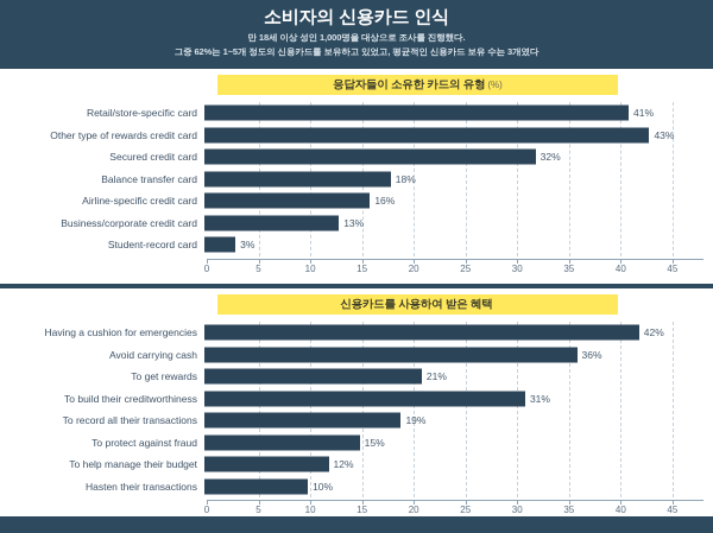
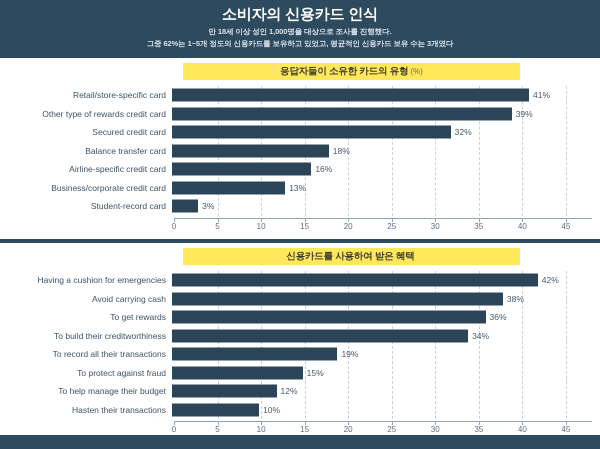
응답자들이 소유한 카드의 유형/Other type of rewards credit card: 43% -> 39%
신용카드를 사용하여 받은 혜택/Avoid carrying cash: 36% -> 38%
신용카드를 사용하여 받은 혜택/To get rewards: 21% -> 36%
신용카드를 사용하여 받은 혜택/To build their creditworthiness: 31% -> 34%
